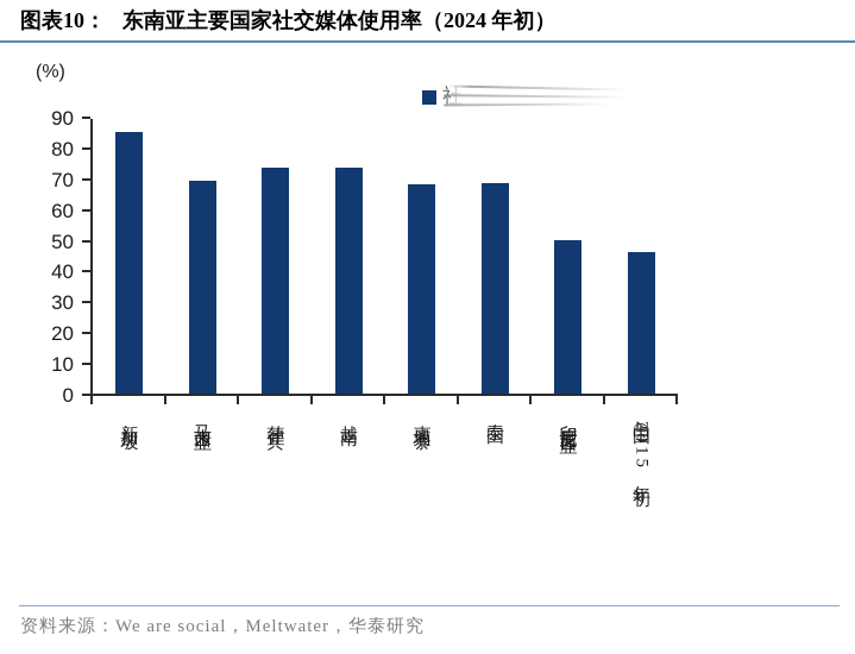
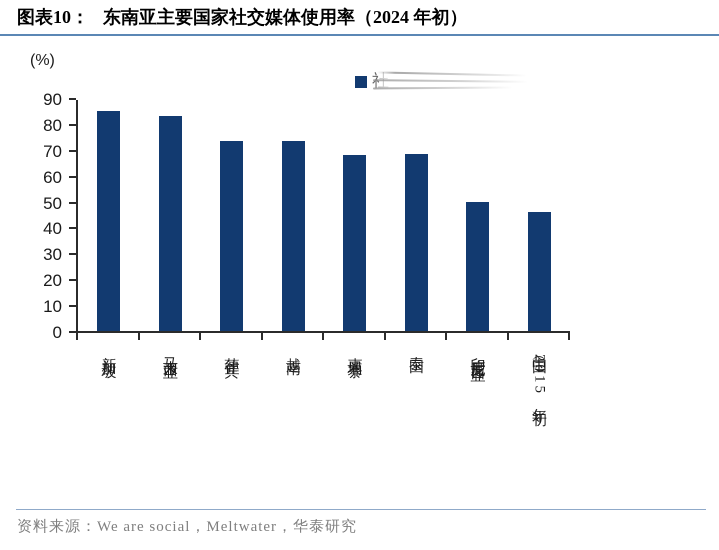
马来西亚: 69 -> 83
